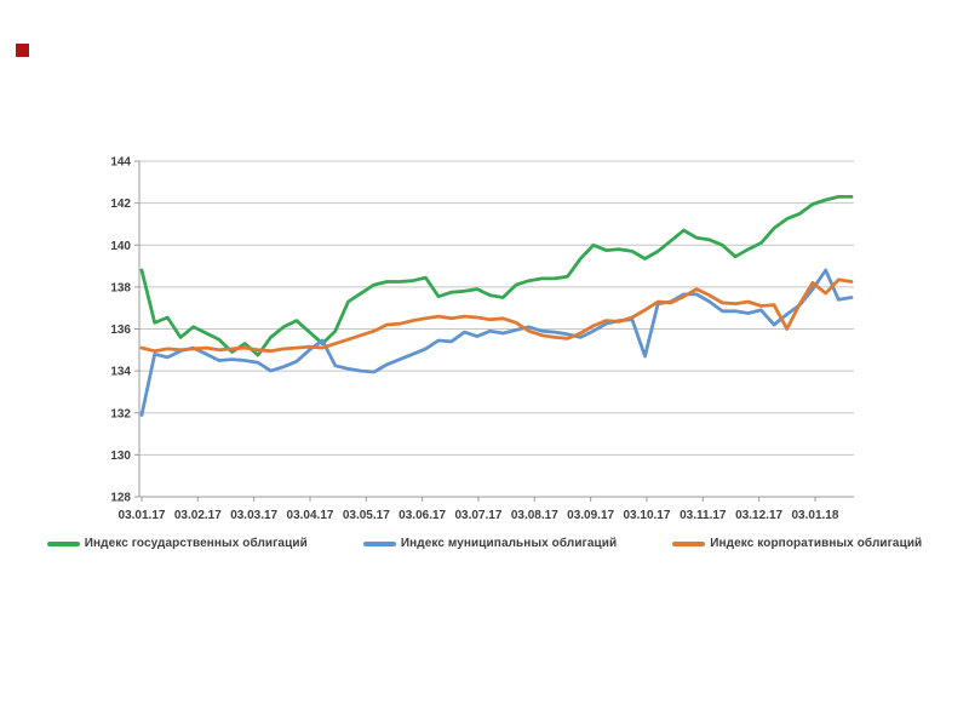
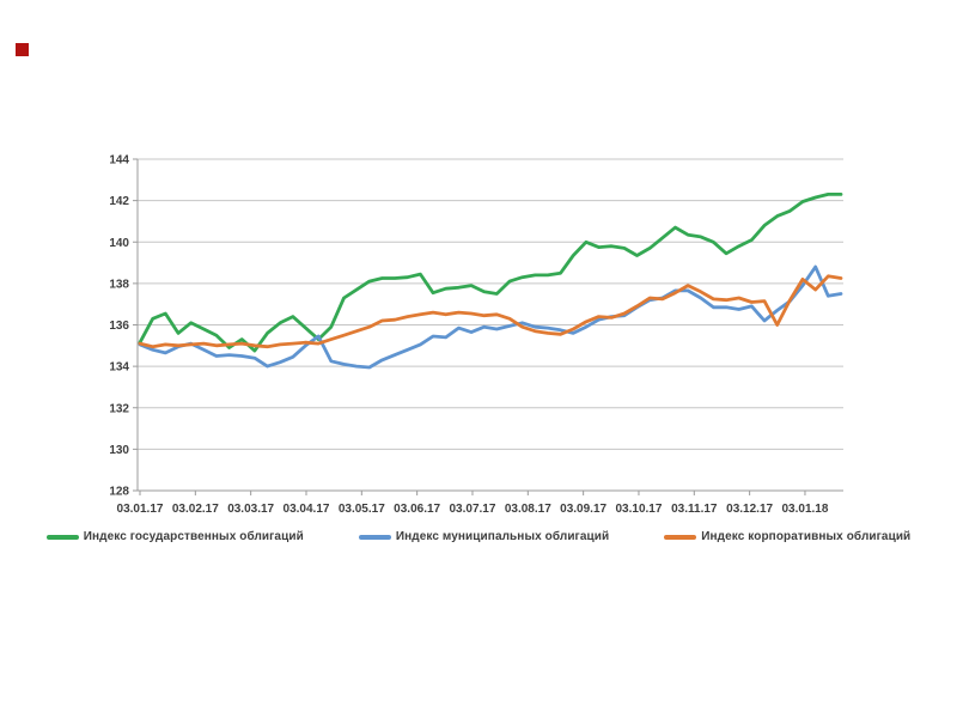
Индекс государственных облигаций/03.01.17: 138.8 -> 135.2
Индекс муниципальных облигаций/03.01.17: 131.9 -> 135.1
Индекс муниципальных облигаций/03.10.17: 134.7 -> 136.8
